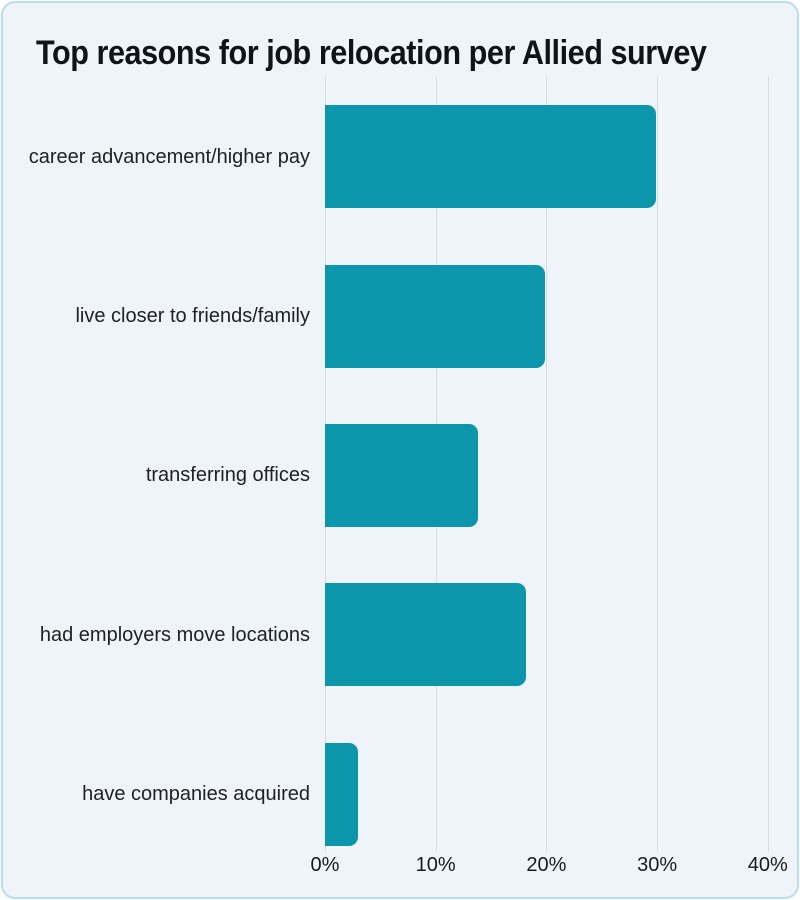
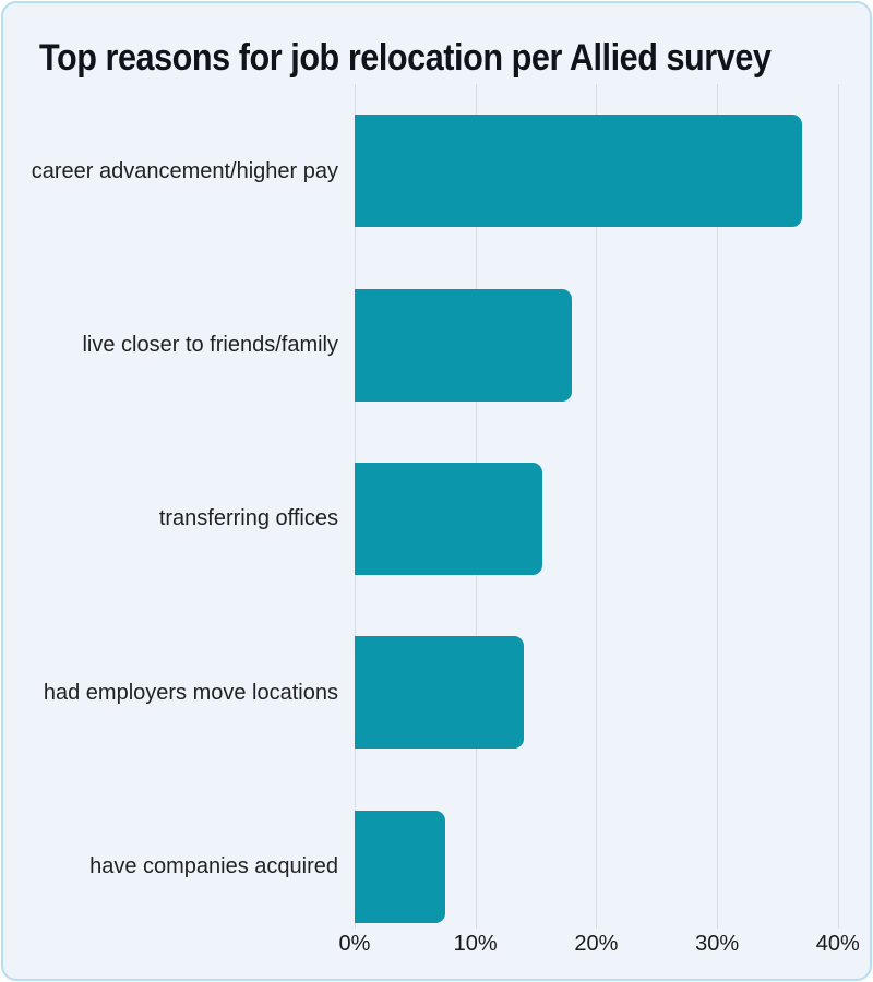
career advancement/higher pay: 29.9% -> 37.0%
live closer to friends/family: 19.9% -> 18.0%
transferring offices: 13.8% -> 15.5%
had employers move locations: 18.2% -> 14.0%
have companies acquired: 3.0% -> 7.5%
